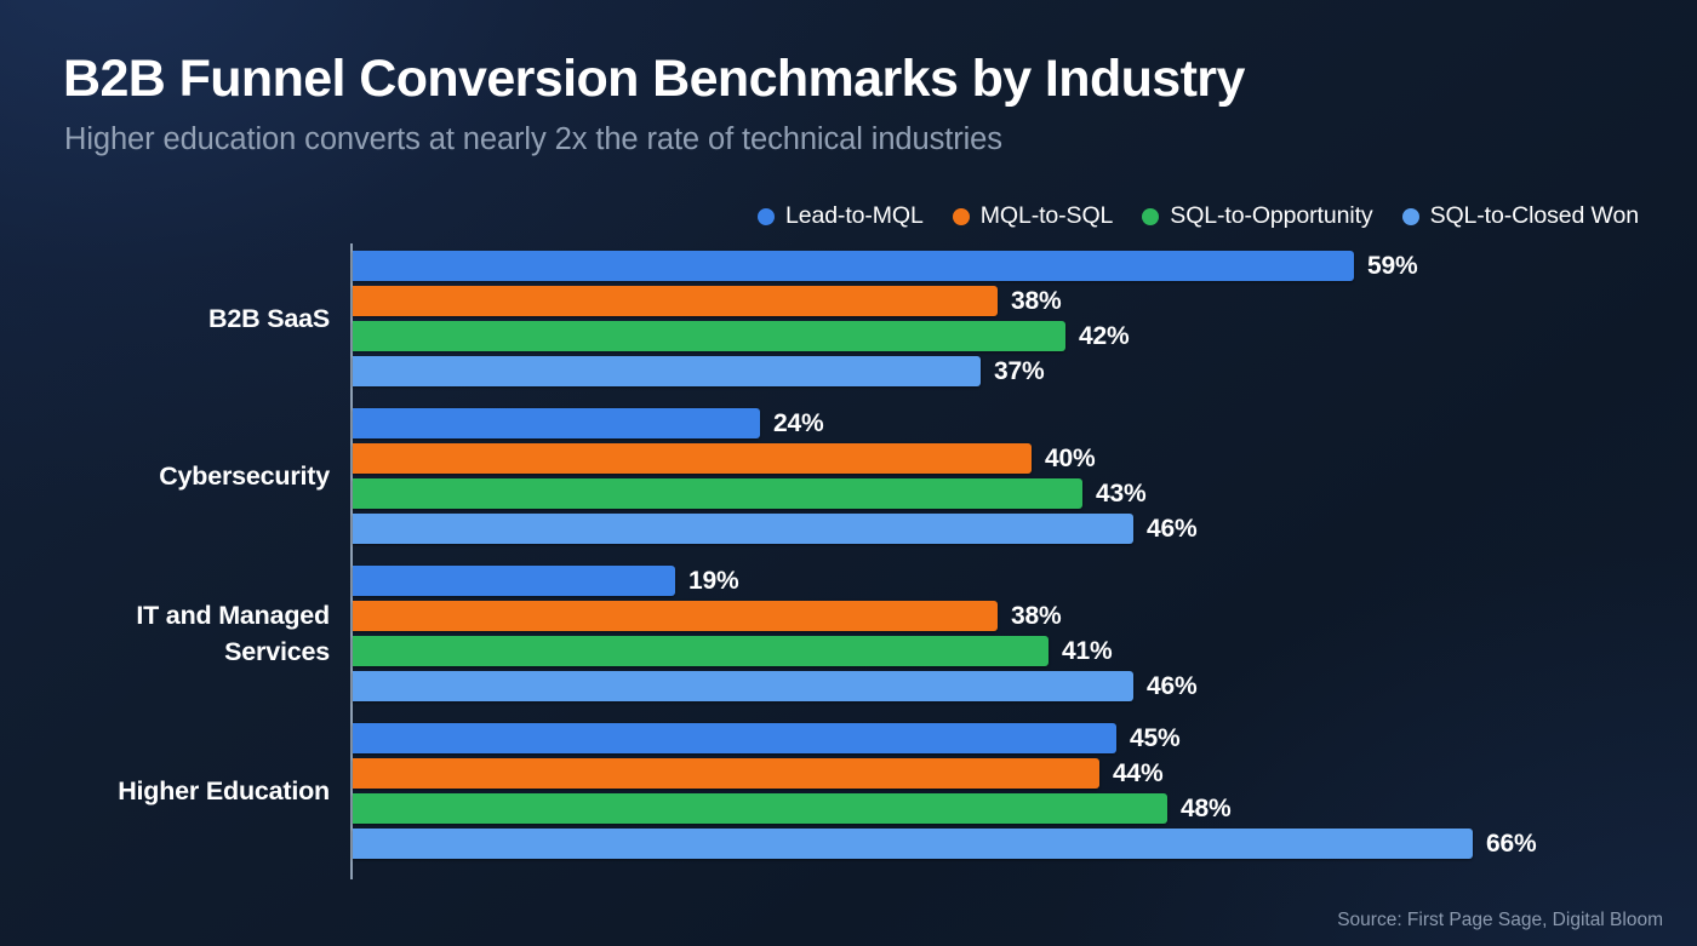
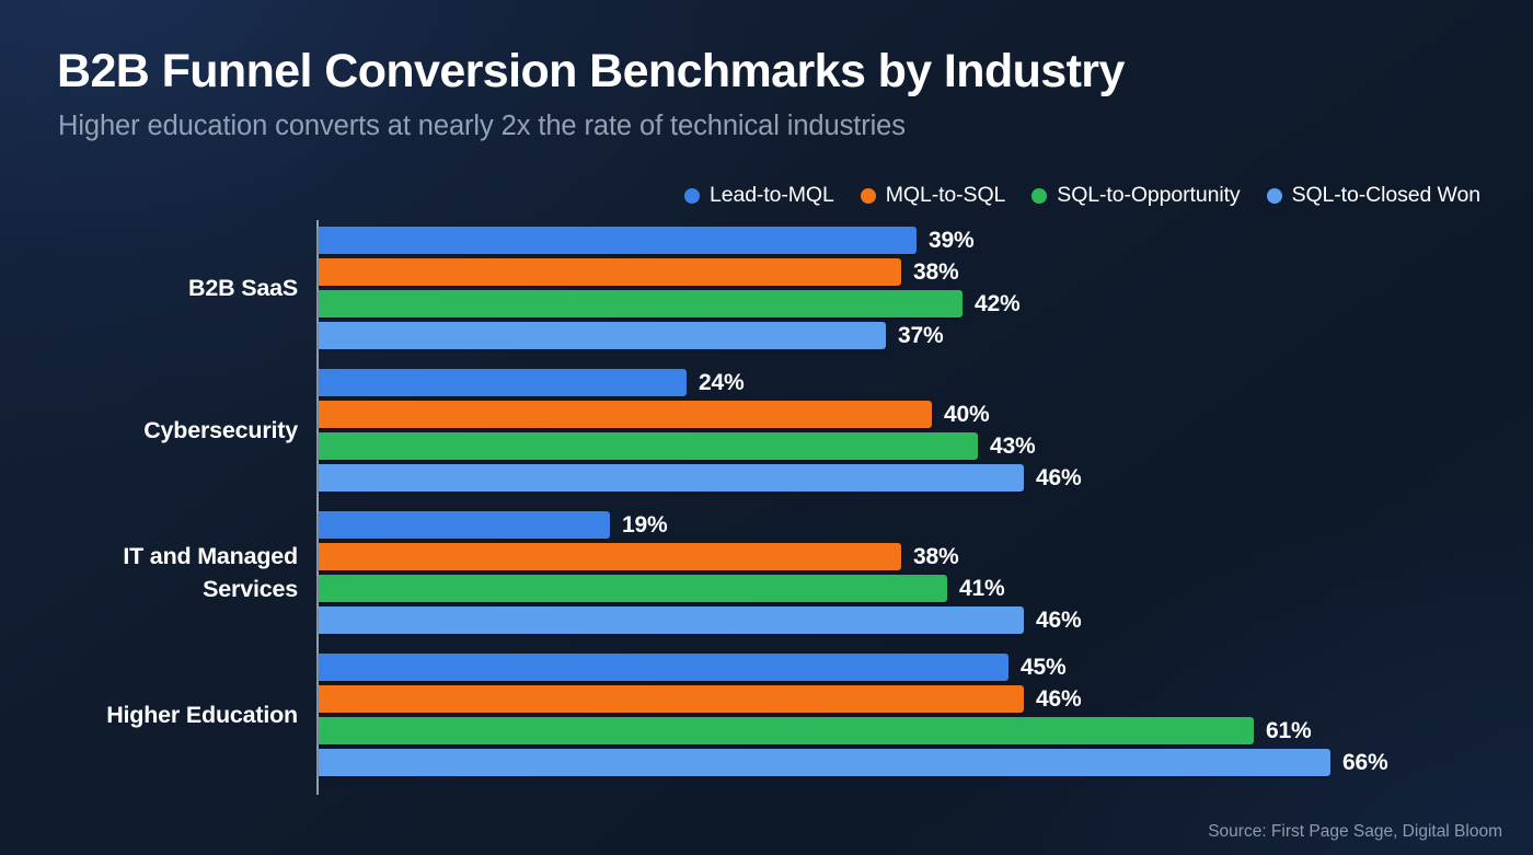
Lead-to-MQL/B2B SaaS: 59% -> 39%
MQL-to-SQL/Higher Education: 44% -> 46%
SQL-to-Opportunity/Higher Education: 48% -> 61%
